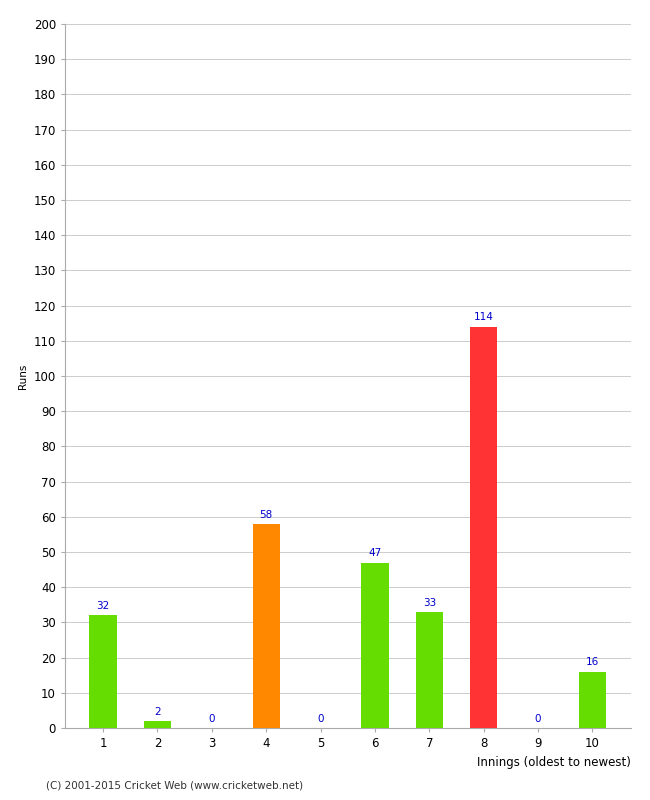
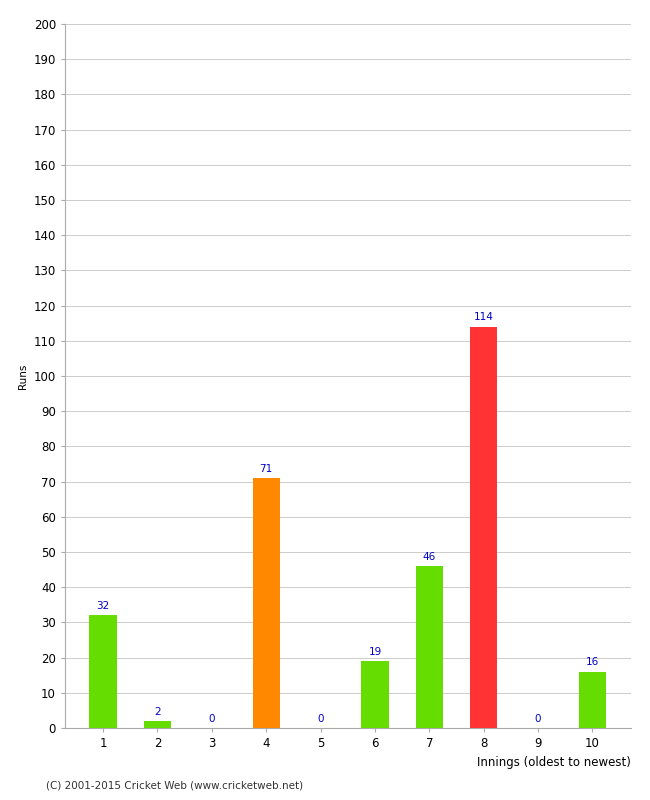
4: 58 -> 71
6: 47 -> 19
7: 33 -> 46
